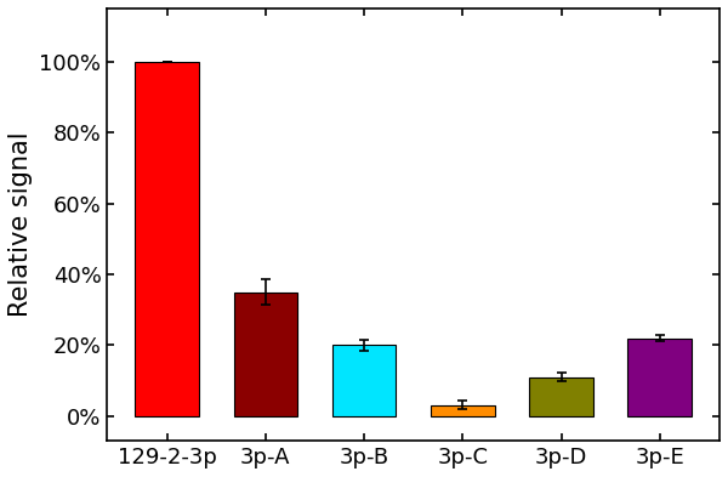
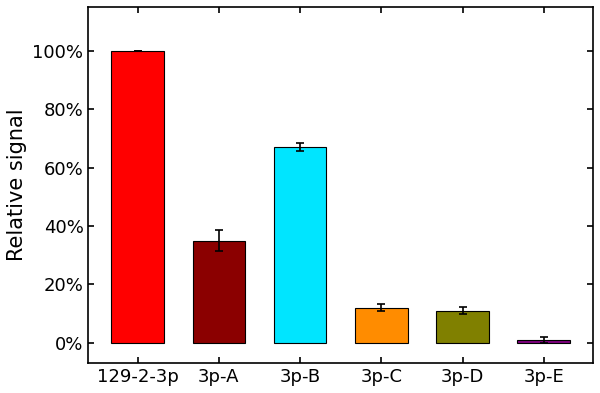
3p-B: 20% -> 67%
3p-C: 3% -> 12%
3p-E: 22% -> 1%
